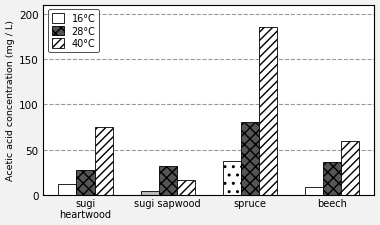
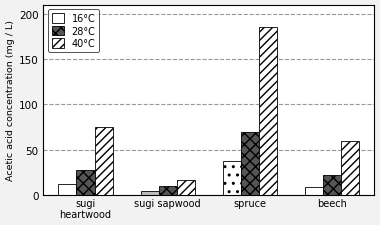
28°C/sugi sapwood: 32 -> 10
28°C/spruce: 80 -> 70
28°C/beech: 36 -> 22
